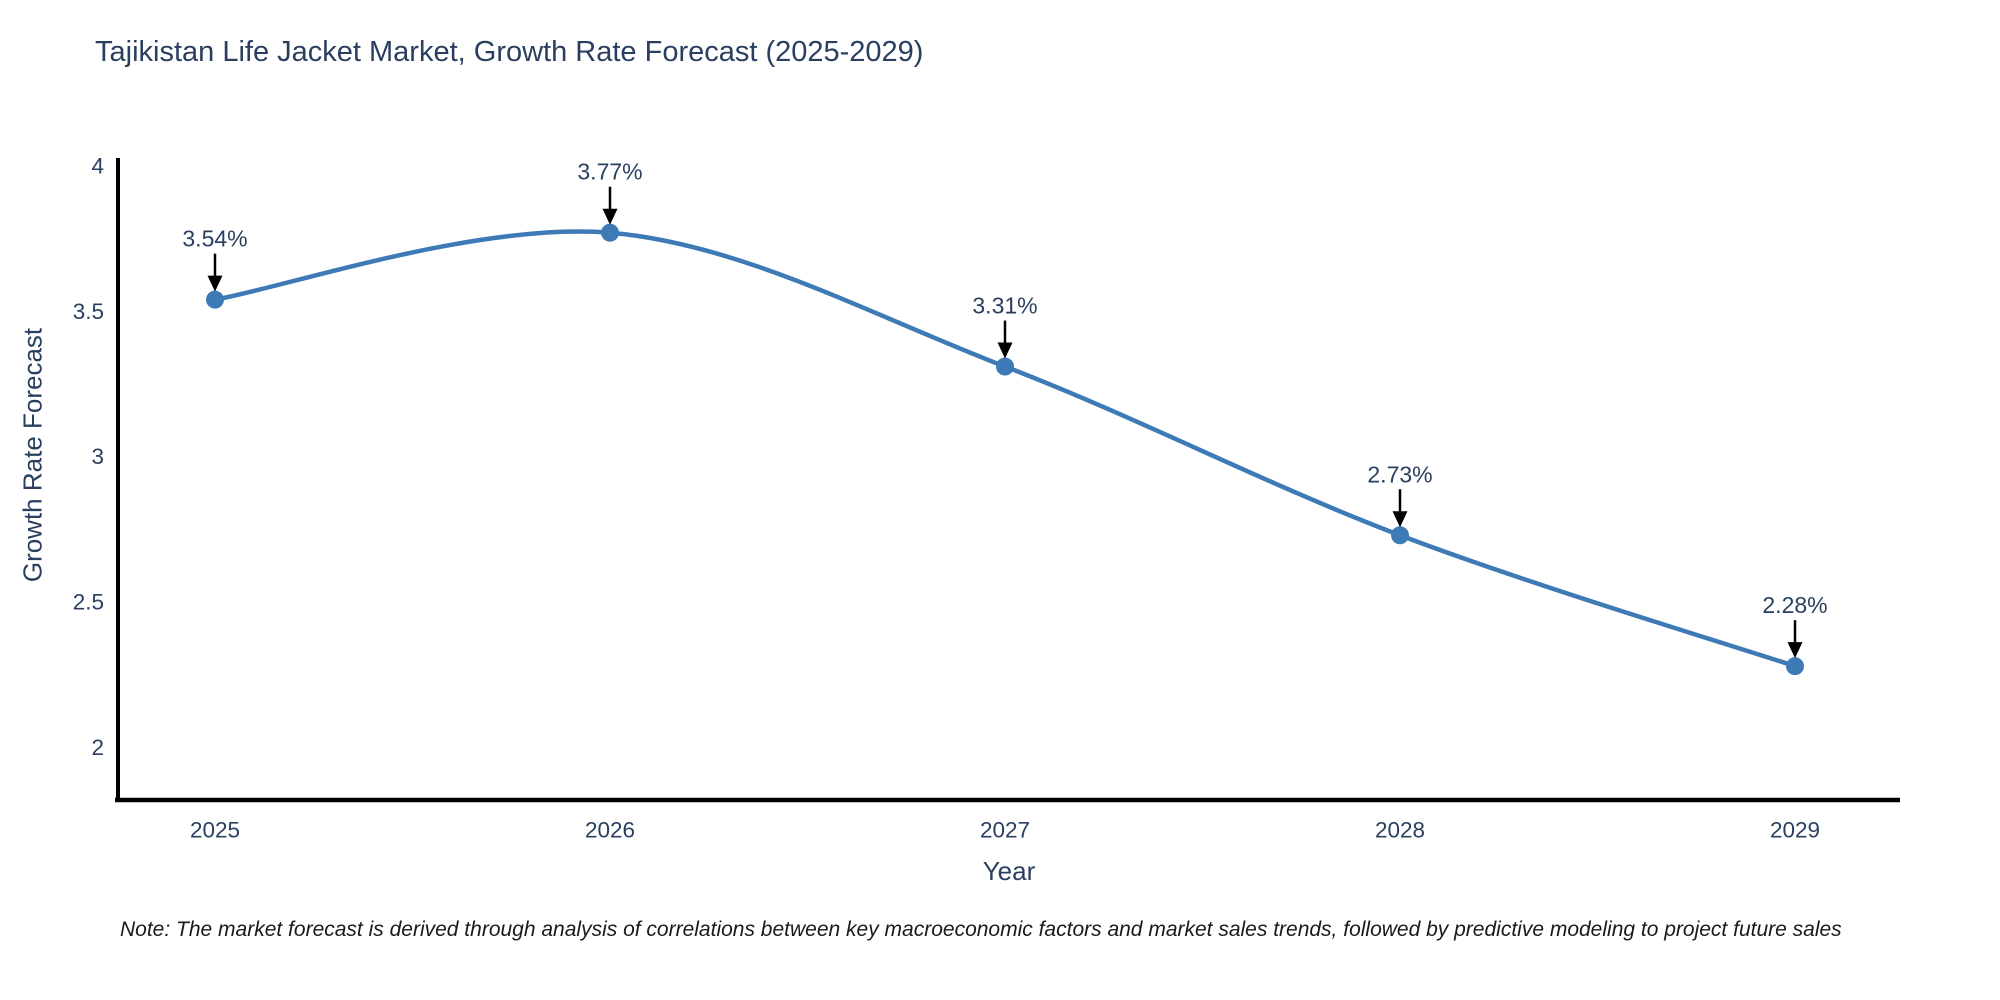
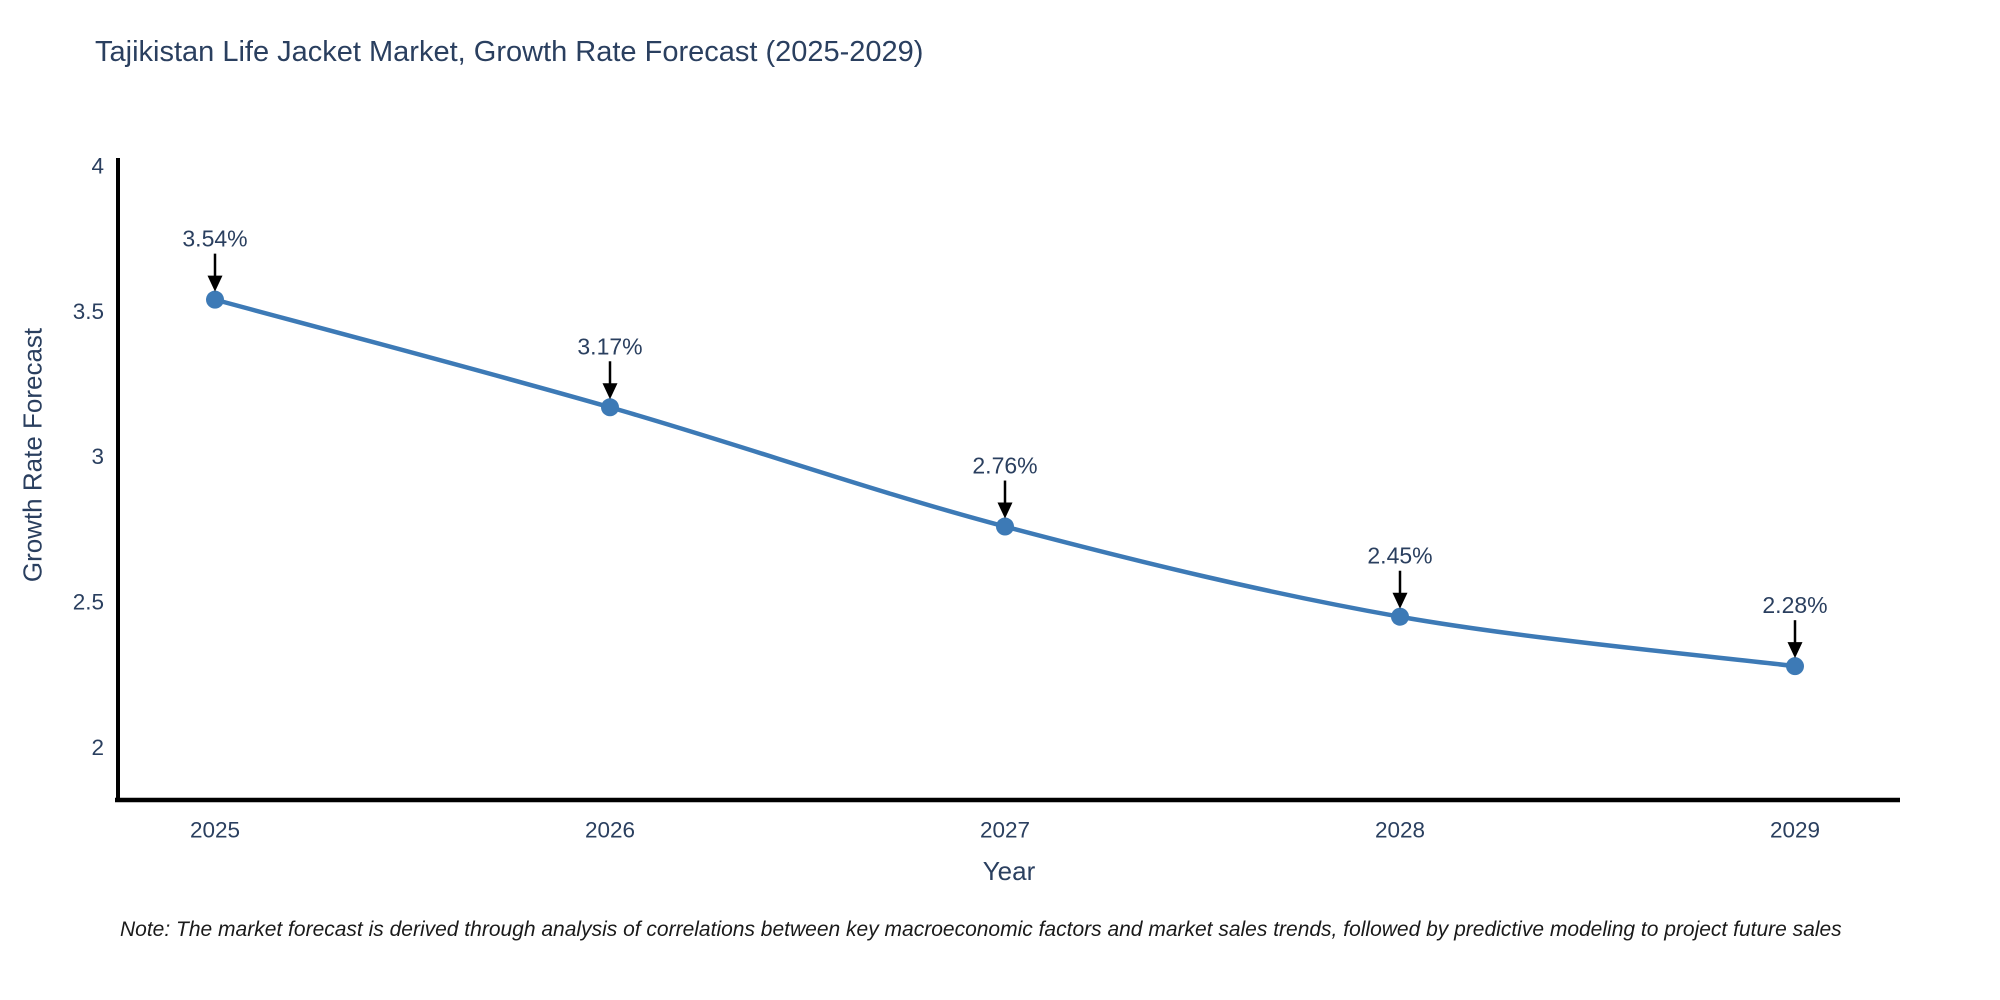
2026: 3.77% -> 3.17%
2027: 3.31% -> 2.76%
2028: 2.73% -> 2.45%
